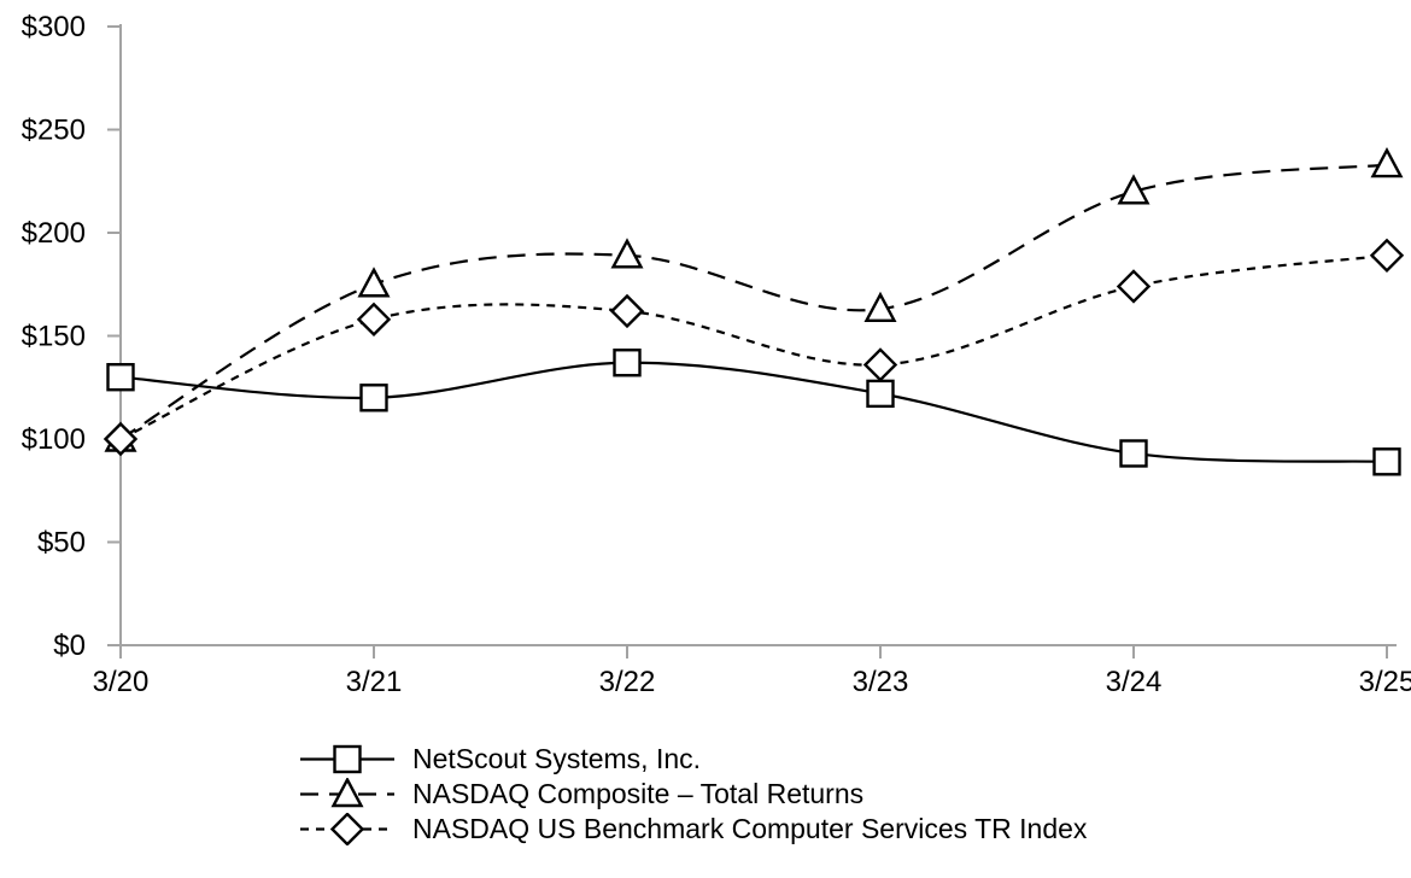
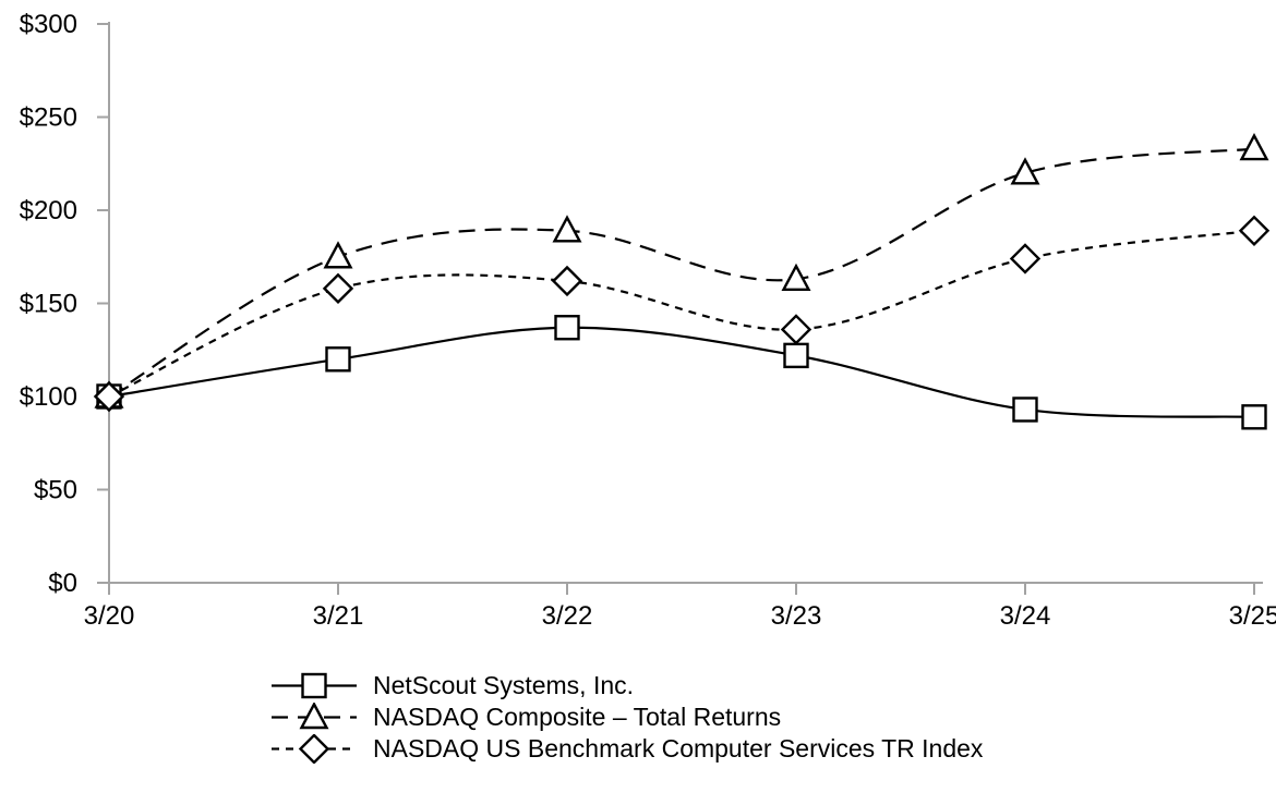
NetScout Systems, Inc./3/20: $130 -> $100
